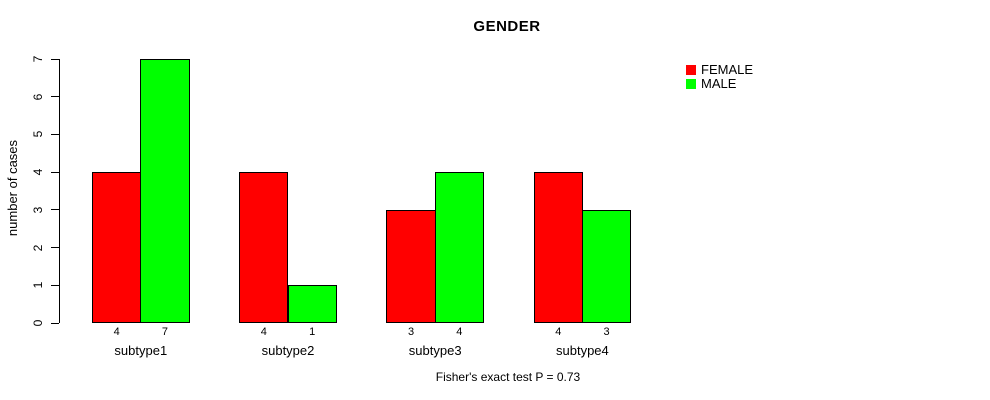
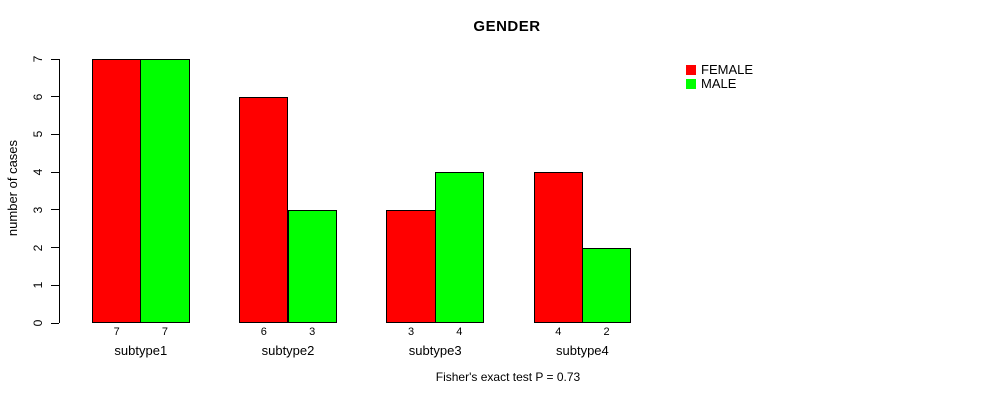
FEMALE/subtype1: 4 -> 7
FEMALE/subtype2: 4 -> 6
MALE/subtype2: 1 -> 3
MALE/subtype4: 3 -> 2
